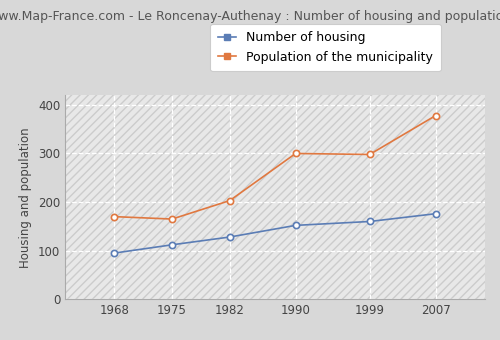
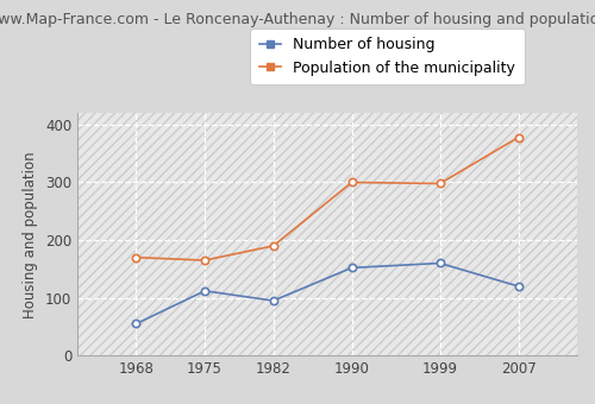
Number of housing/1968: 95 -> 55
Number of housing/1982: 128 -> 95
Population of the municipality/1982: 203 -> 190
Number of housing/2007: 176 -> 120
